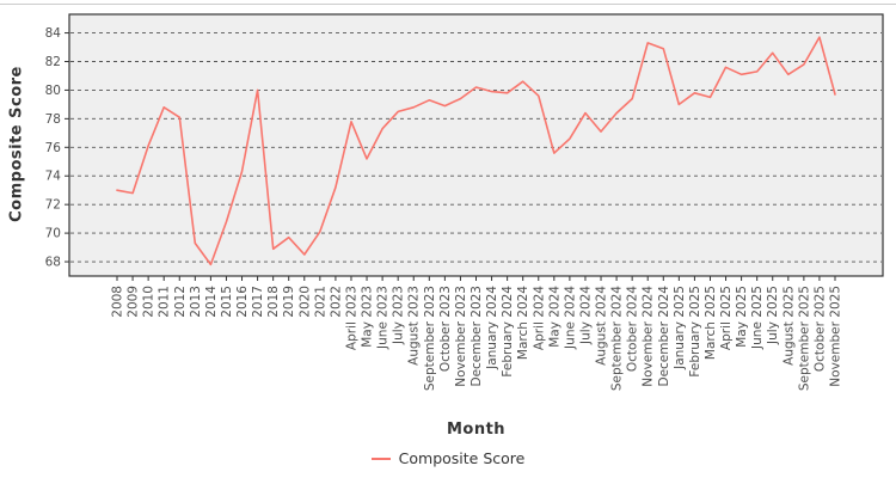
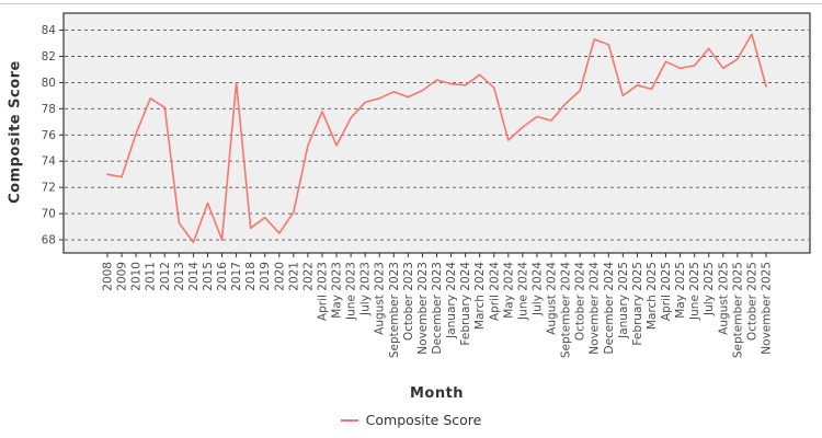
2016: 74.3 -> 68.0
2022: 73.2 -> 75.2
July 2024: 78.4 -> 77.4
